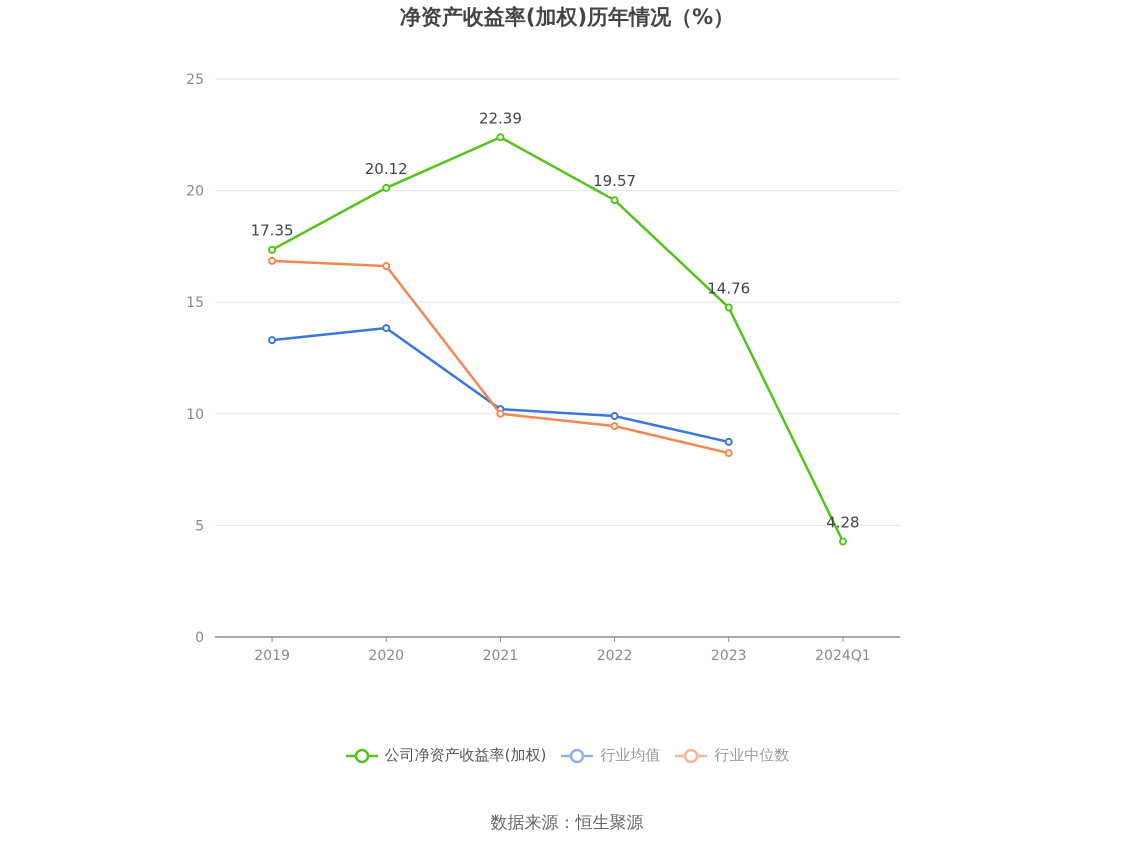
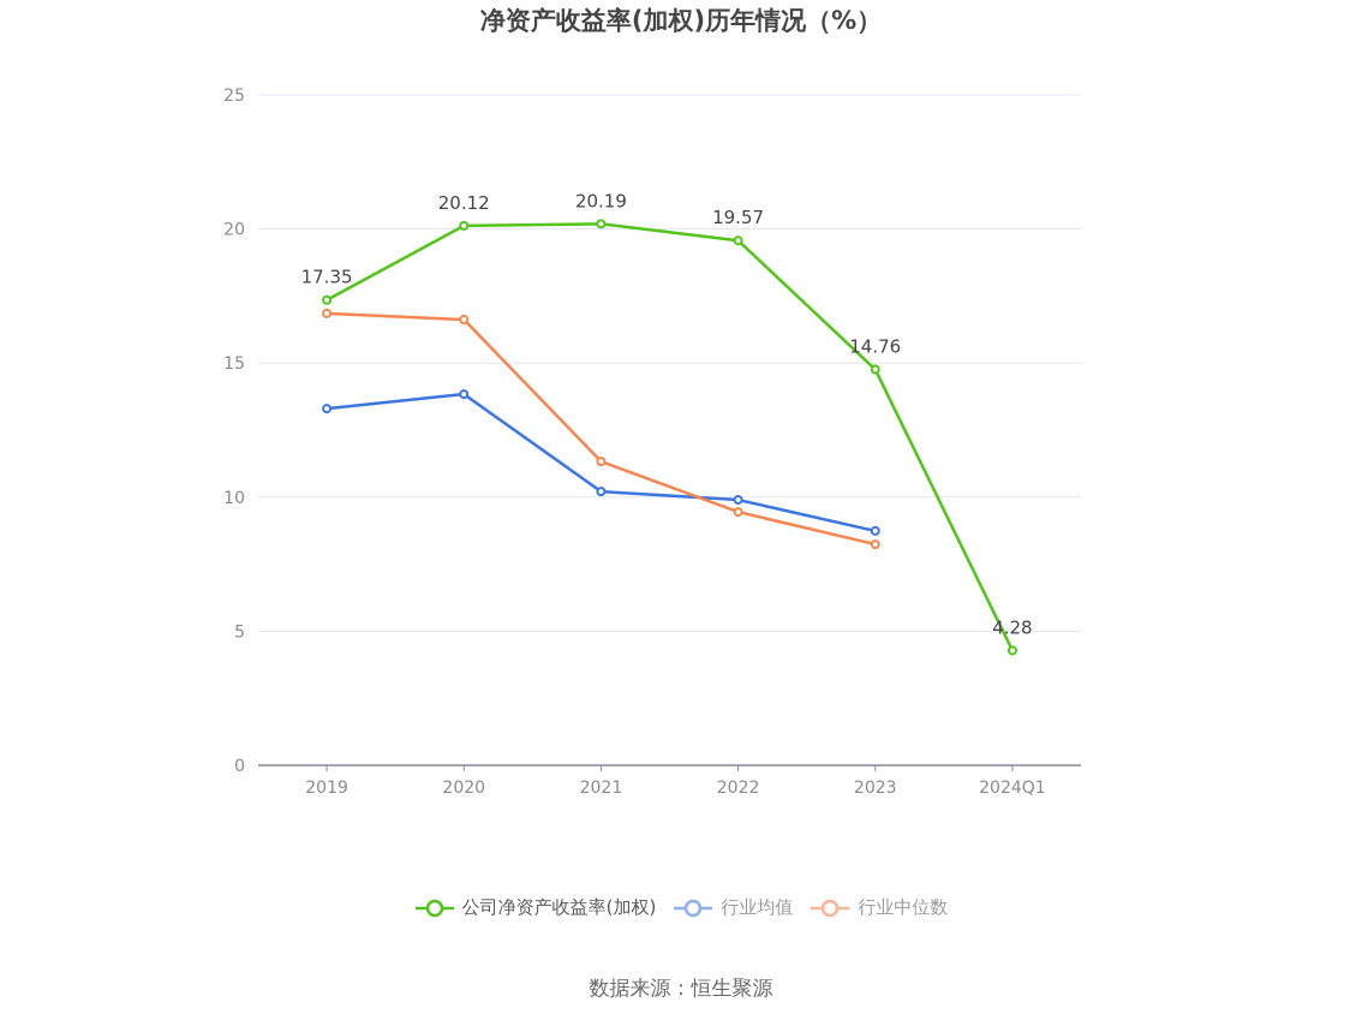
公司净资产收益率(加权)/2021: 22.39 -> 20.19
行业中位数/2021: 10.0 -> 11.3
